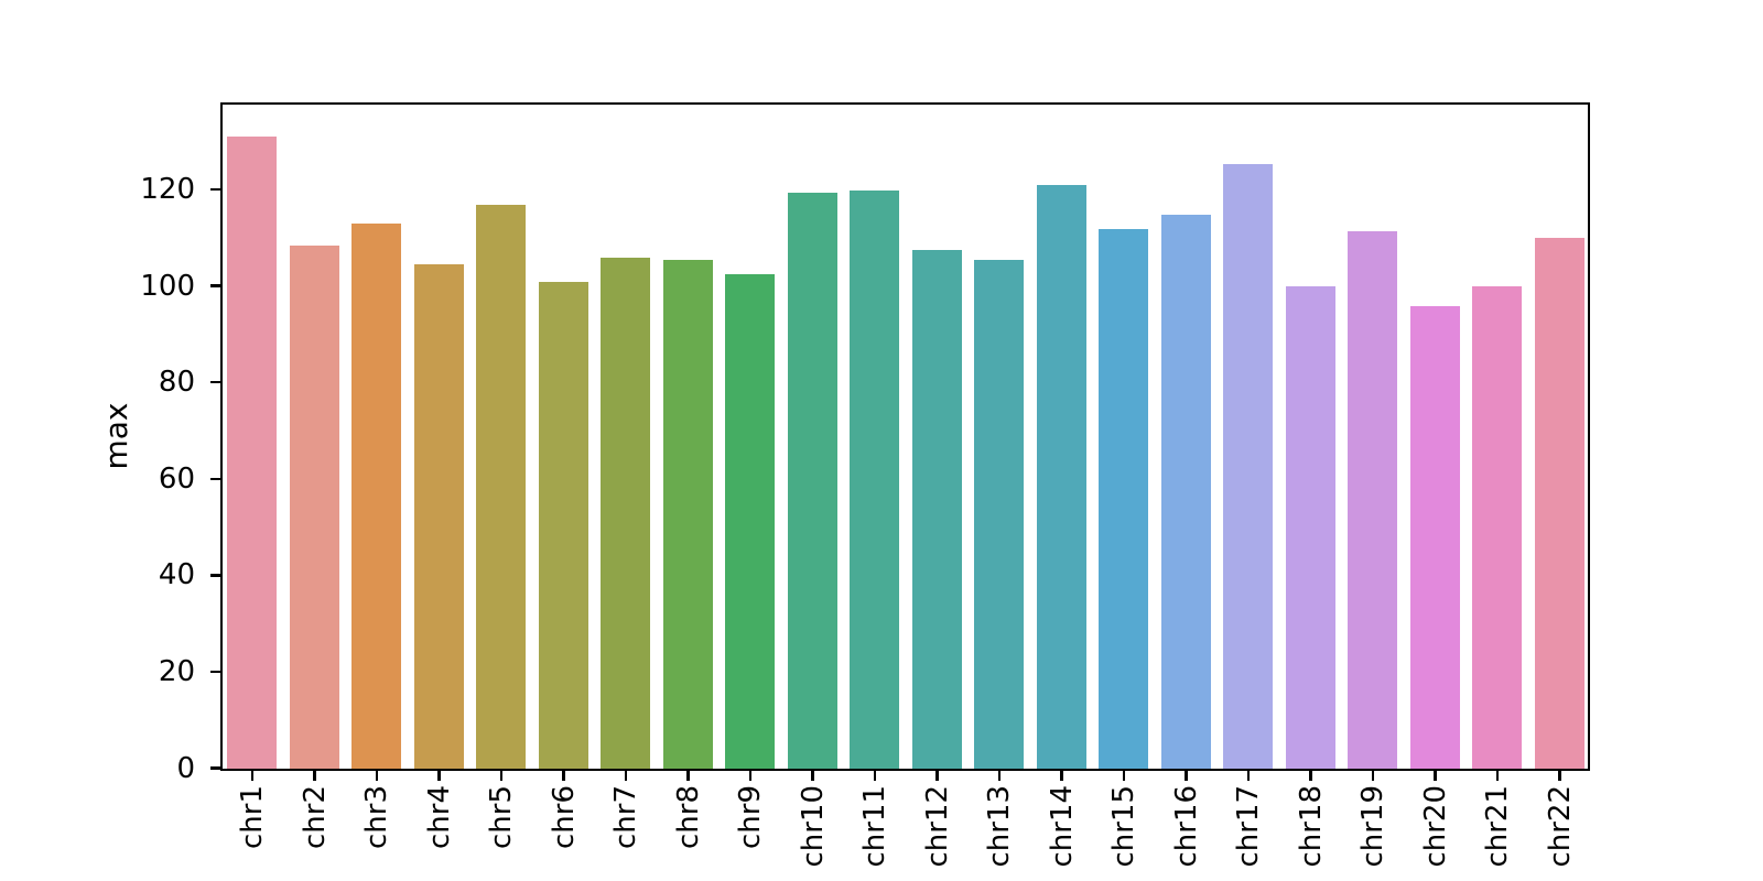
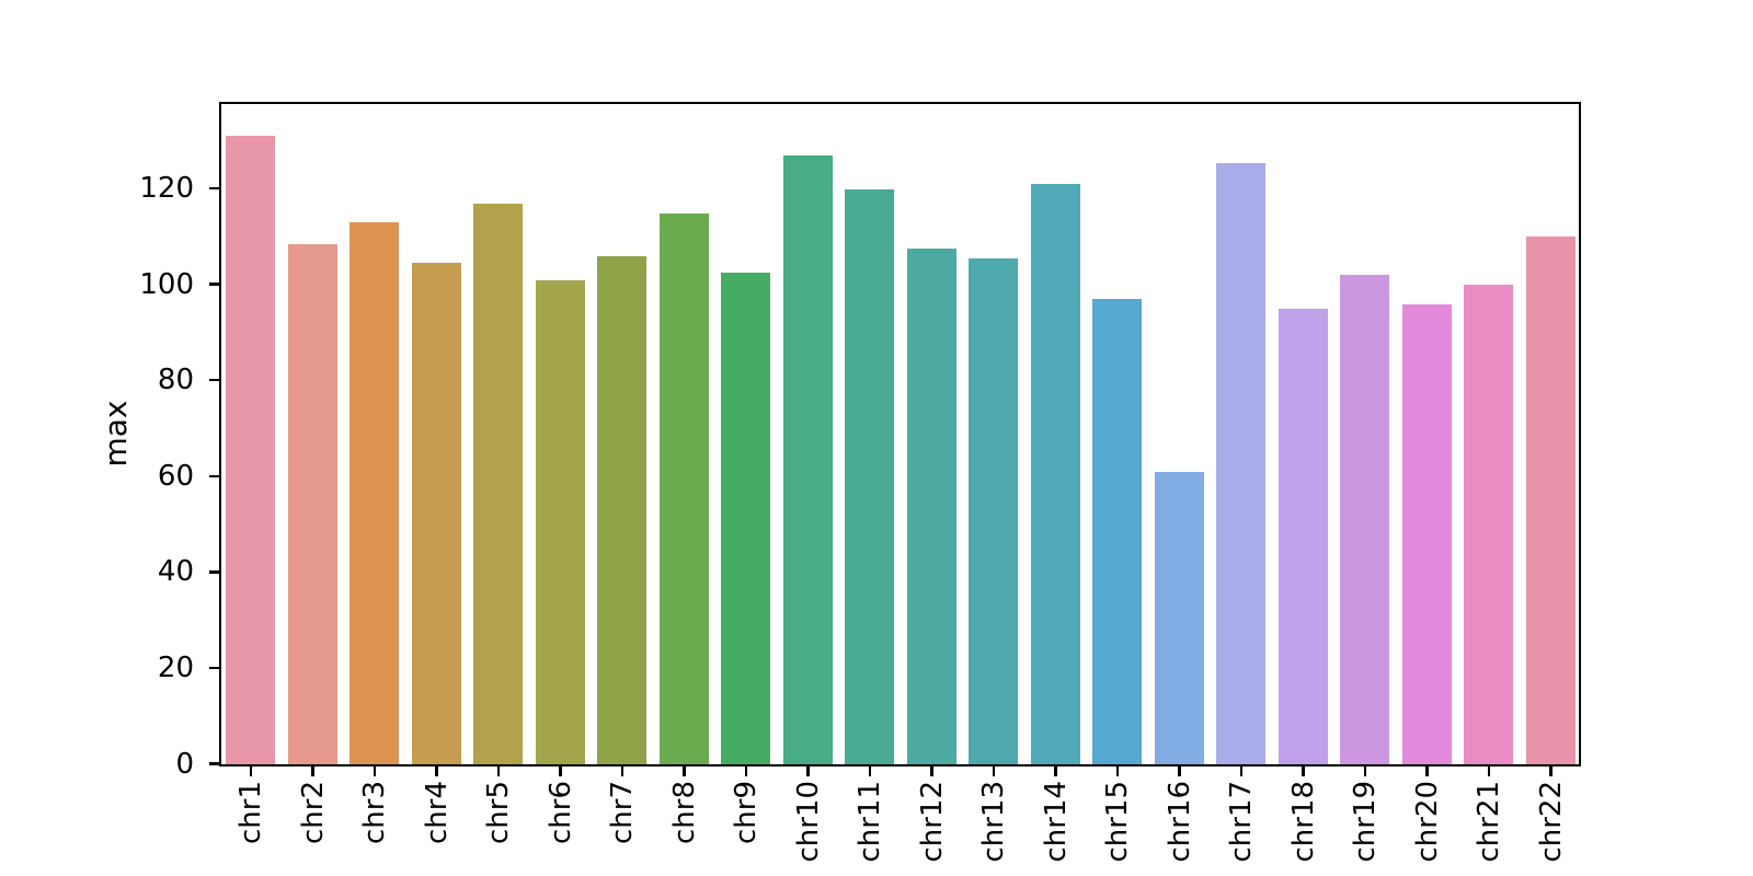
chr8: 106 -> 115
chr10: 120 -> 127
chr15: 112 -> 97
chr16: 115 -> 61
chr18: 100 -> 95
chr19: 112 -> 102
